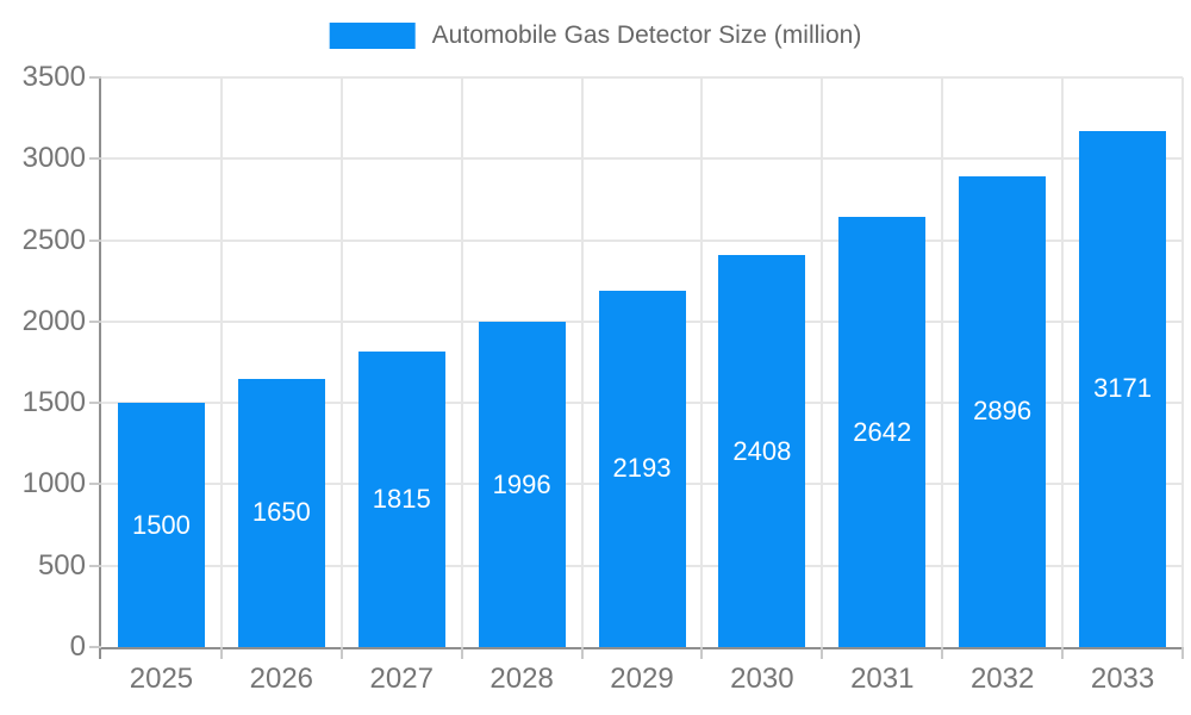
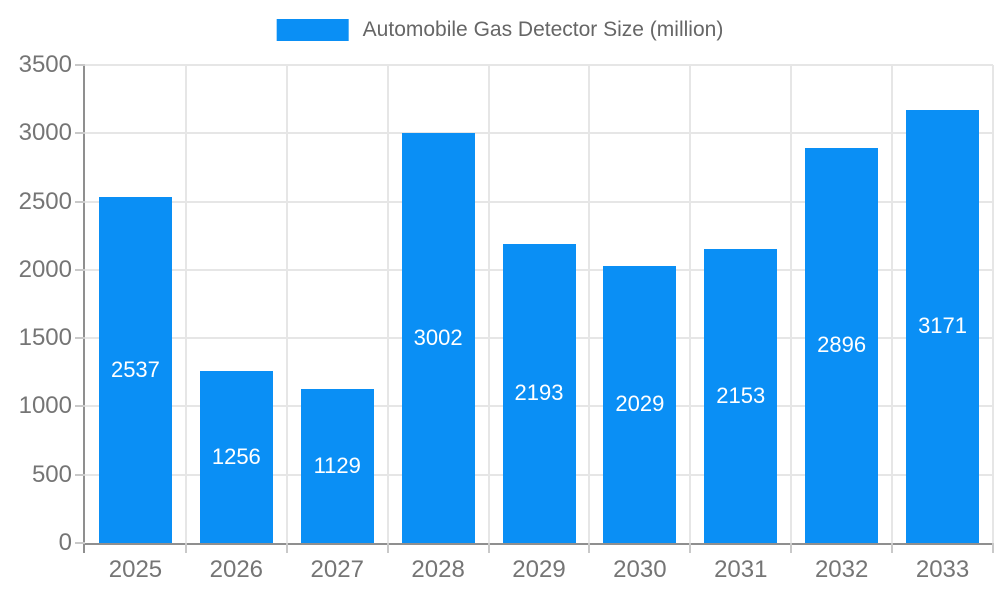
2025: 1500 -> 2537
2026: 1650 -> 1256
2027: 1815 -> 1129
2028: 1996 -> 3002
2030: 2408 -> 2029
2031: 2642 -> 2153
